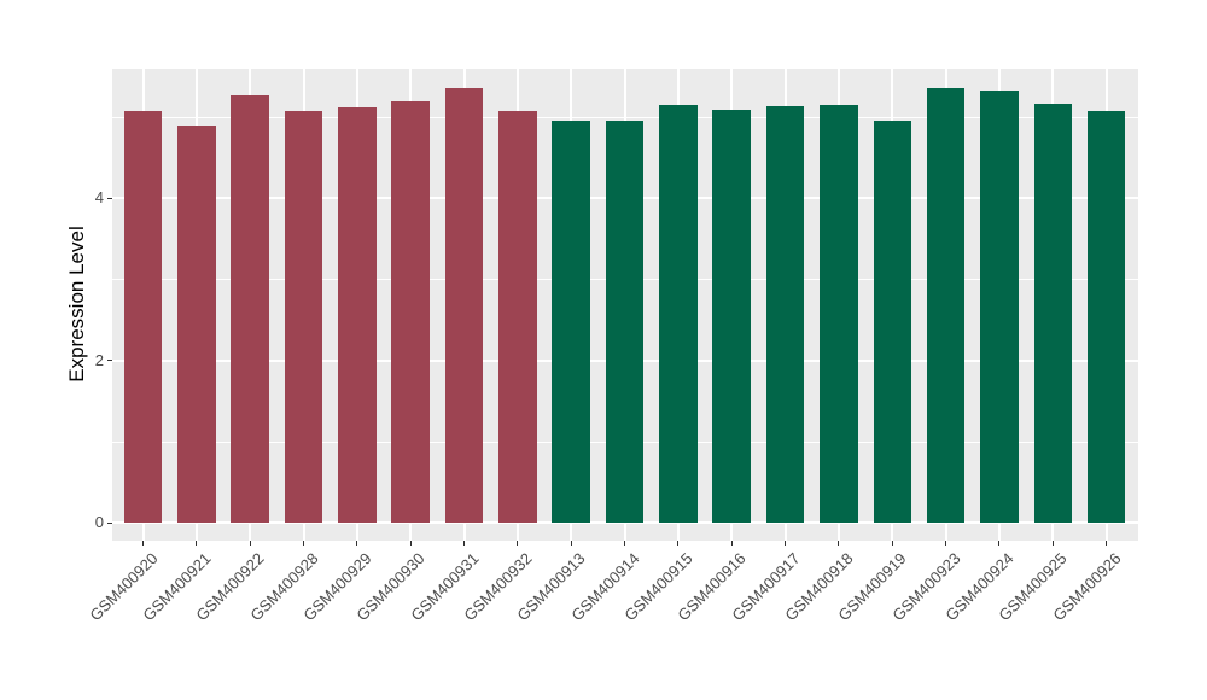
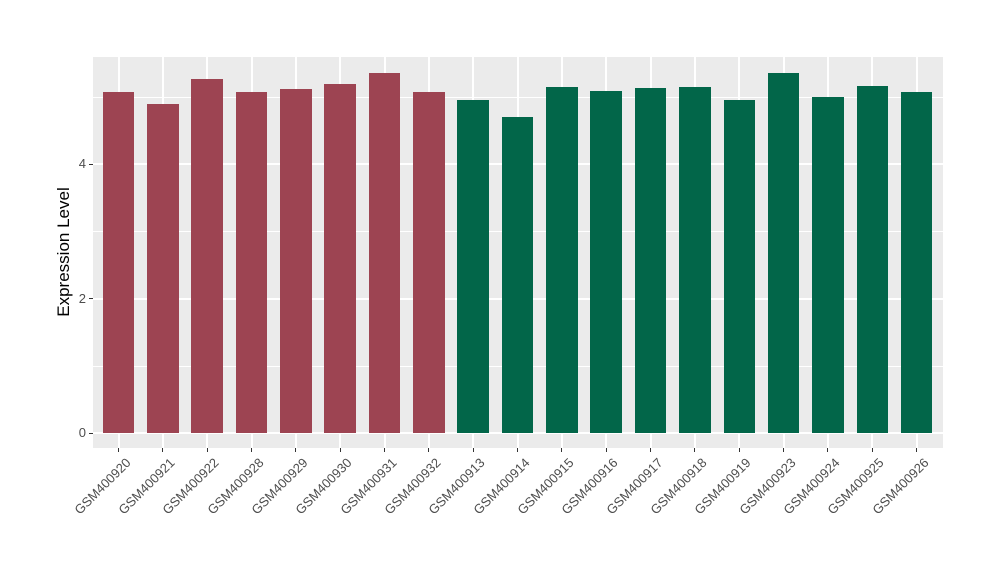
GSM400914: 5.0 -> 4.7
GSM400924: 5.3 -> 5.0
